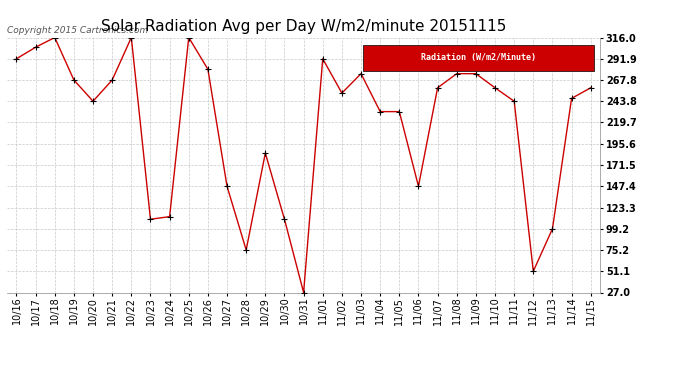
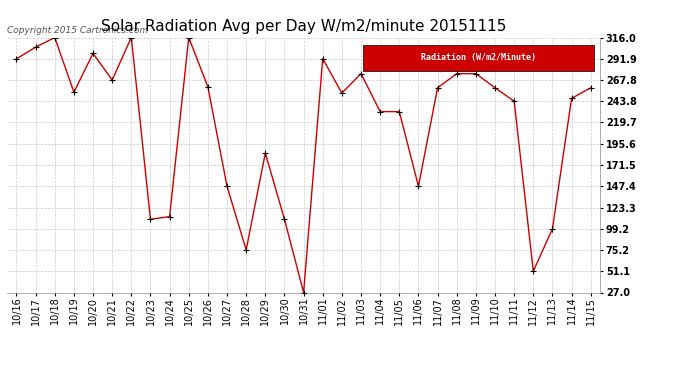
10/19: 268 -> 254
10/20: 244 -> 298
10/26: 280 -> 260
